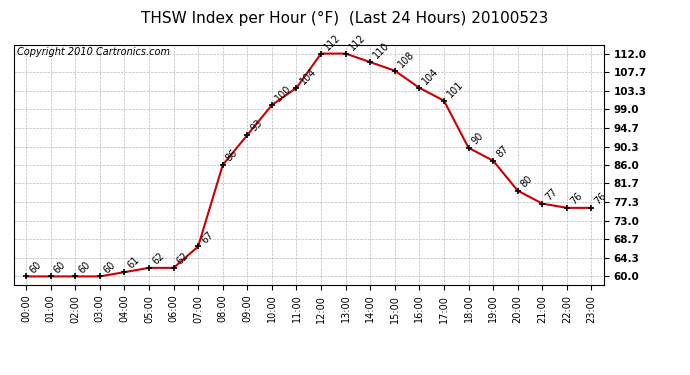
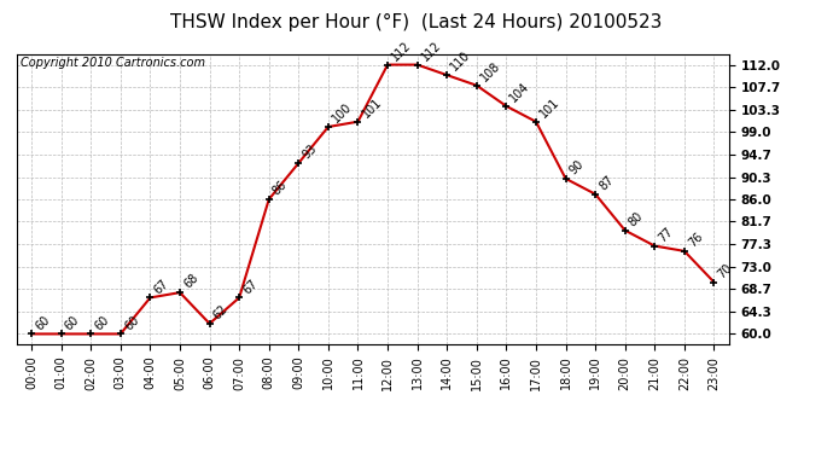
04:00: 61 -> 67
05:00: 62 -> 68
11:00: 104 -> 101
23:00: 76 -> 70
